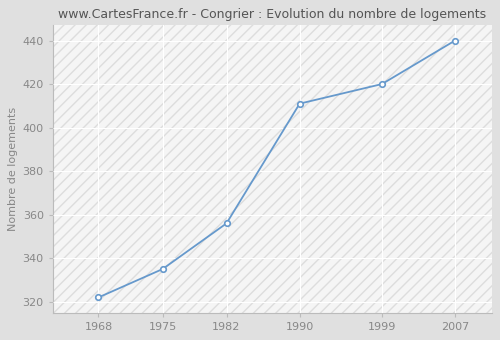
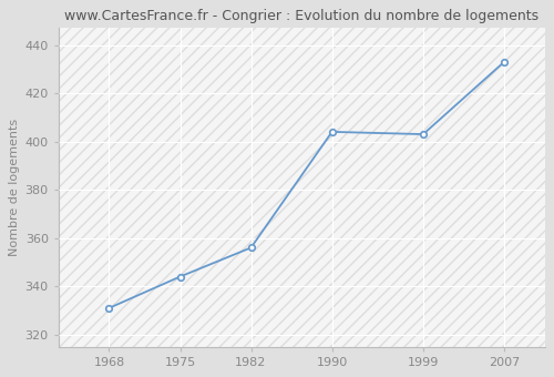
1968: 322 -> 331
1975: 335 -> 344
1990: 411 -> 404
1999: 420 -> 403
2007: 440 -> 433
